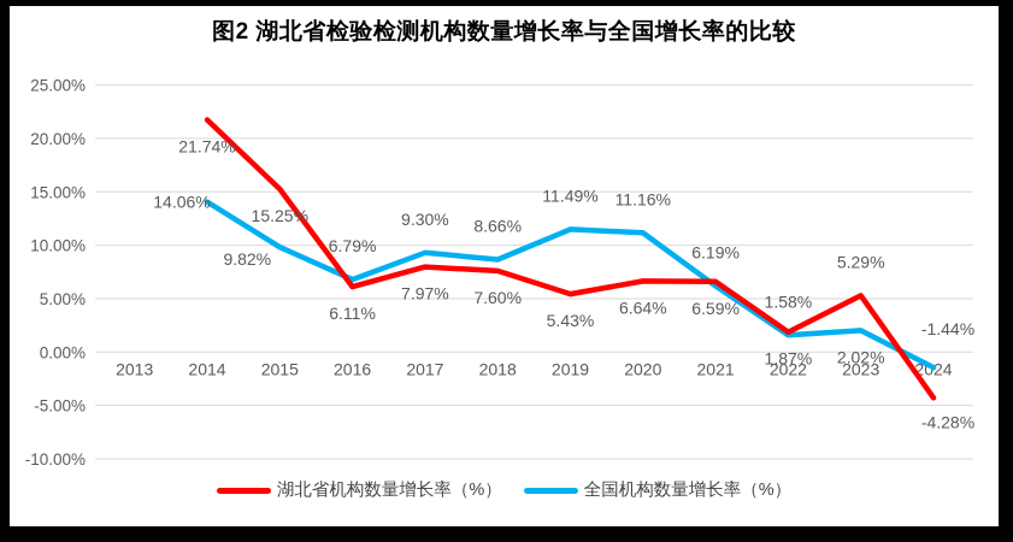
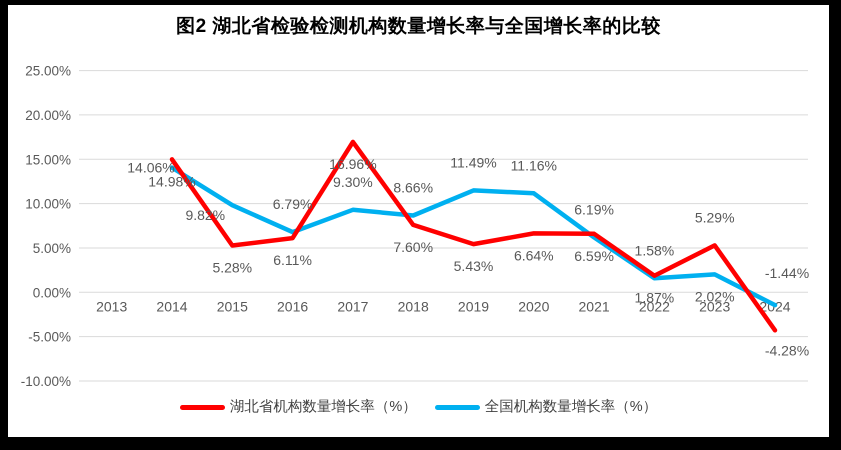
湖北省机构数量增长率（%）/2014: 21.74% -> 14.98%
湖北省机构数量增长率（%）/2015: 15.25% -> 5.28%
湖北省机构数量增长率（%）/2017: 7.97% -> 16.96%
